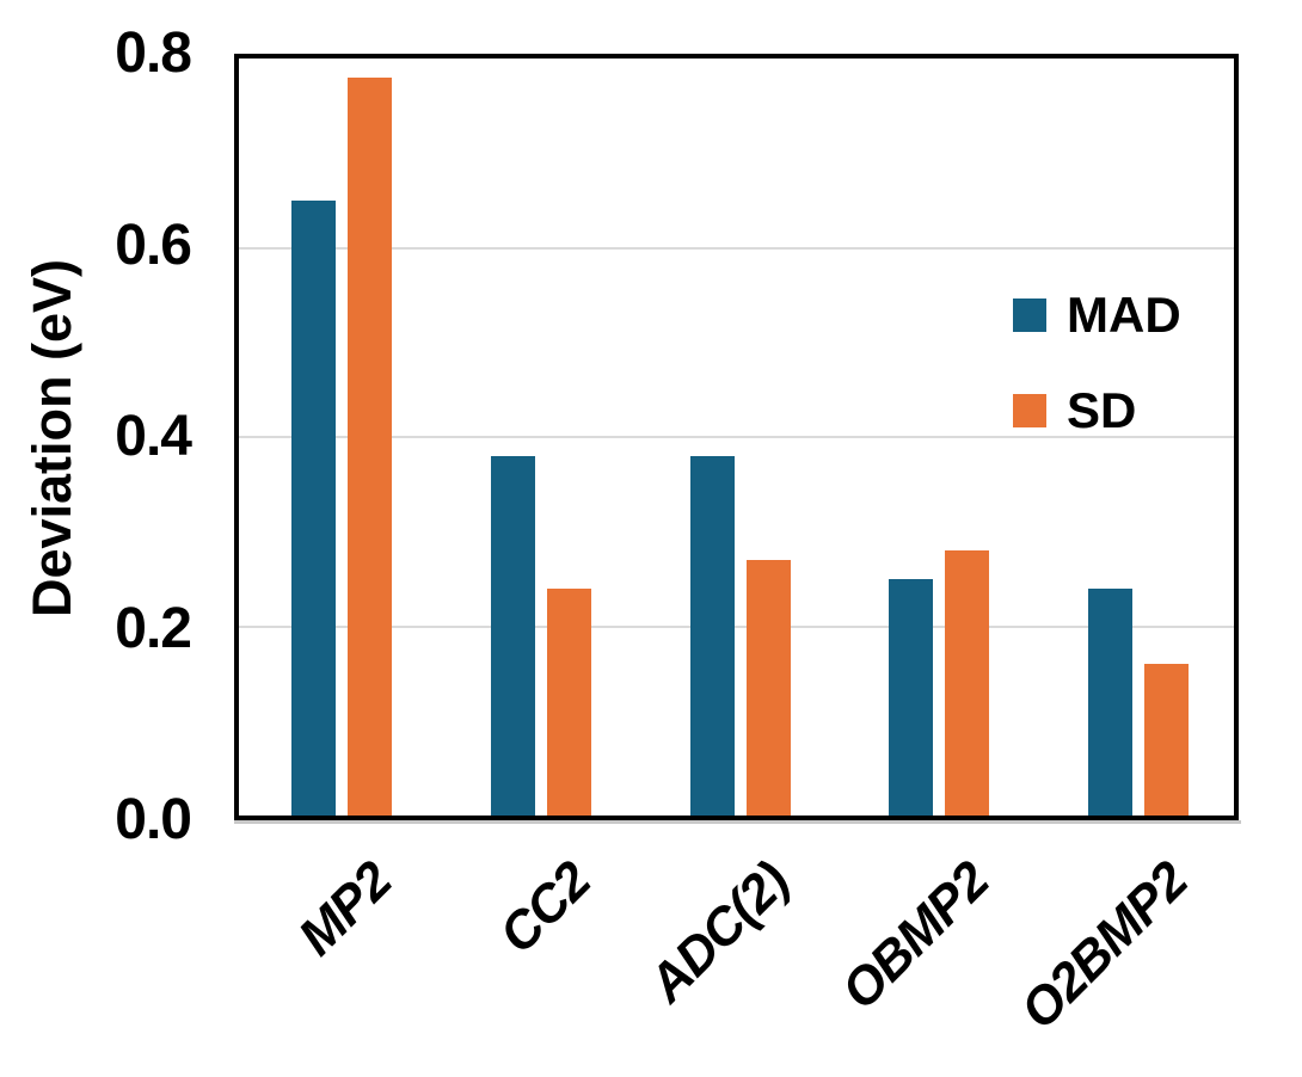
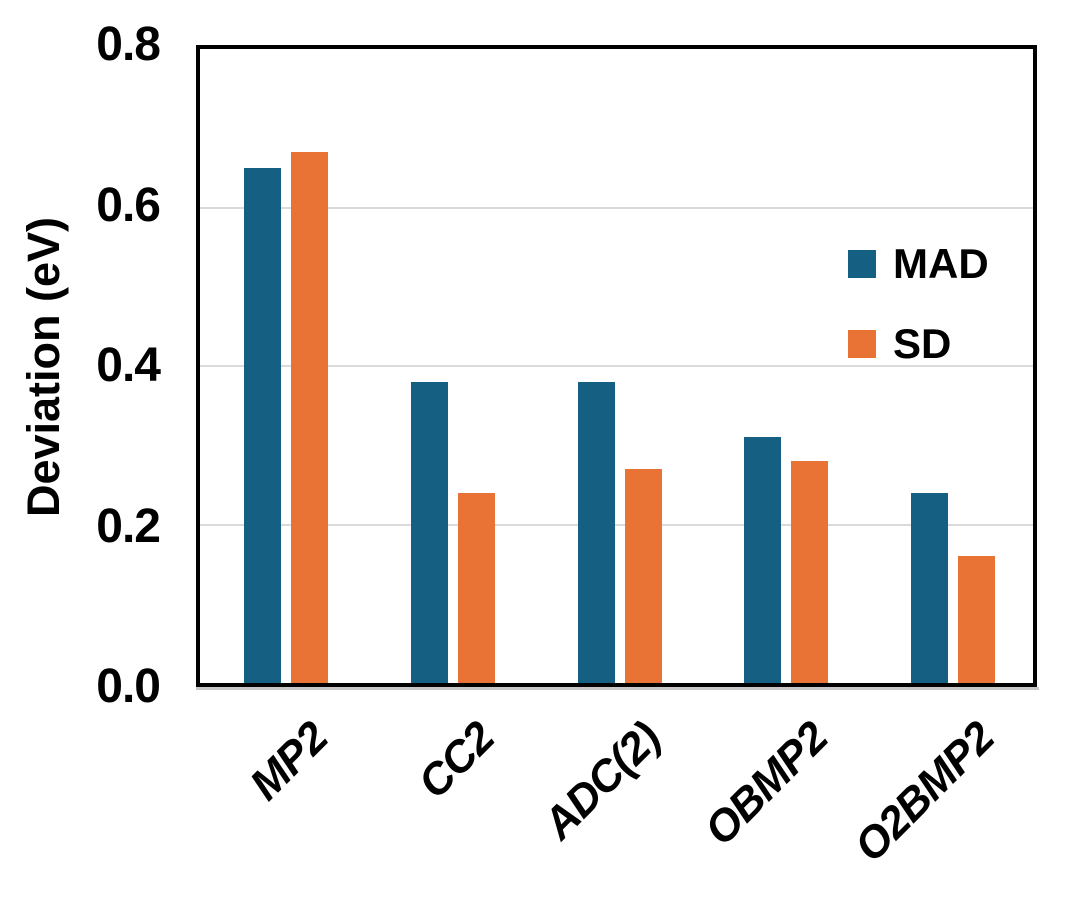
SD/MP2: 0.78 -> 0.67
MAD/OBMP2: 0.25 -> 0.31
